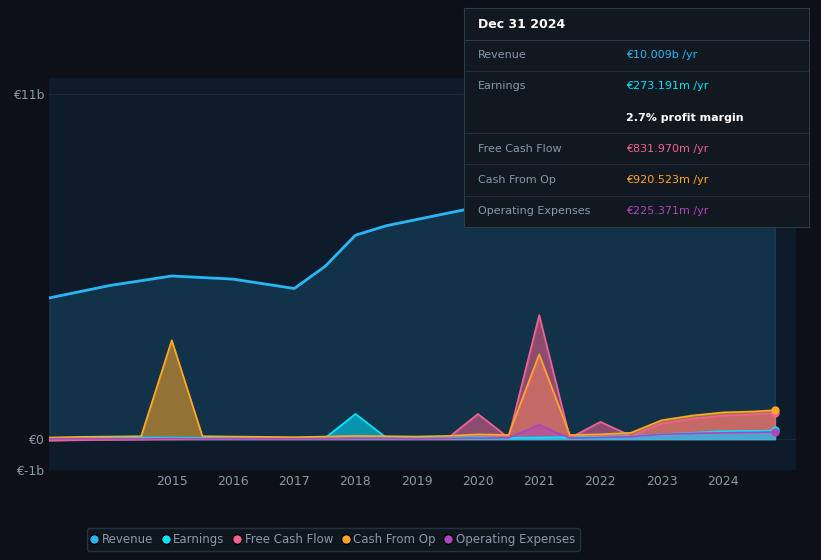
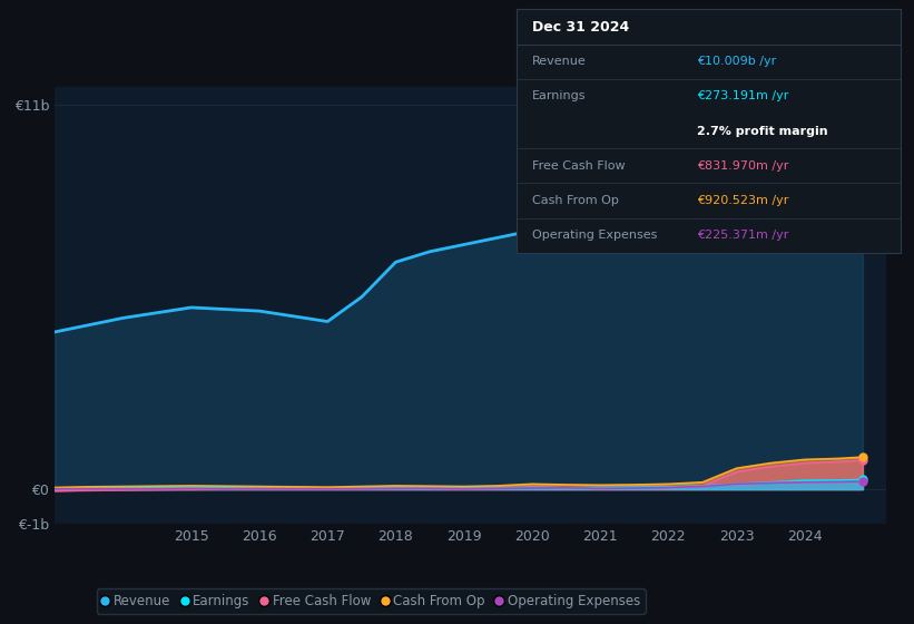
Cash From Op/2015: €3.15b -> €0.10b
Earnings/2018: €0.80b -> €0.05b
Free Cash Flow/2020: €0.80b -> €0.05b
Free Cash Flow/2021: €3.95b -> €0.02b
Cash From Op/2021: €2.70b -> €0.12b
Operating Expenses/2021: €0.45b -> €0.02b
Free Cash Flow/2022: €0.55b -> €0.03b
